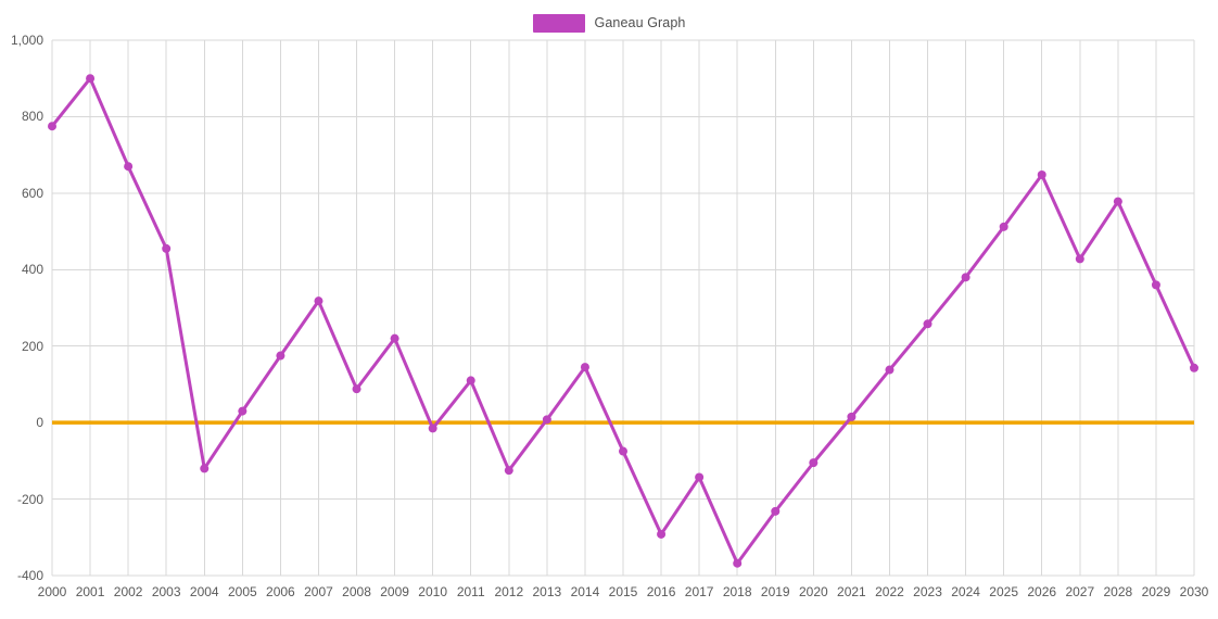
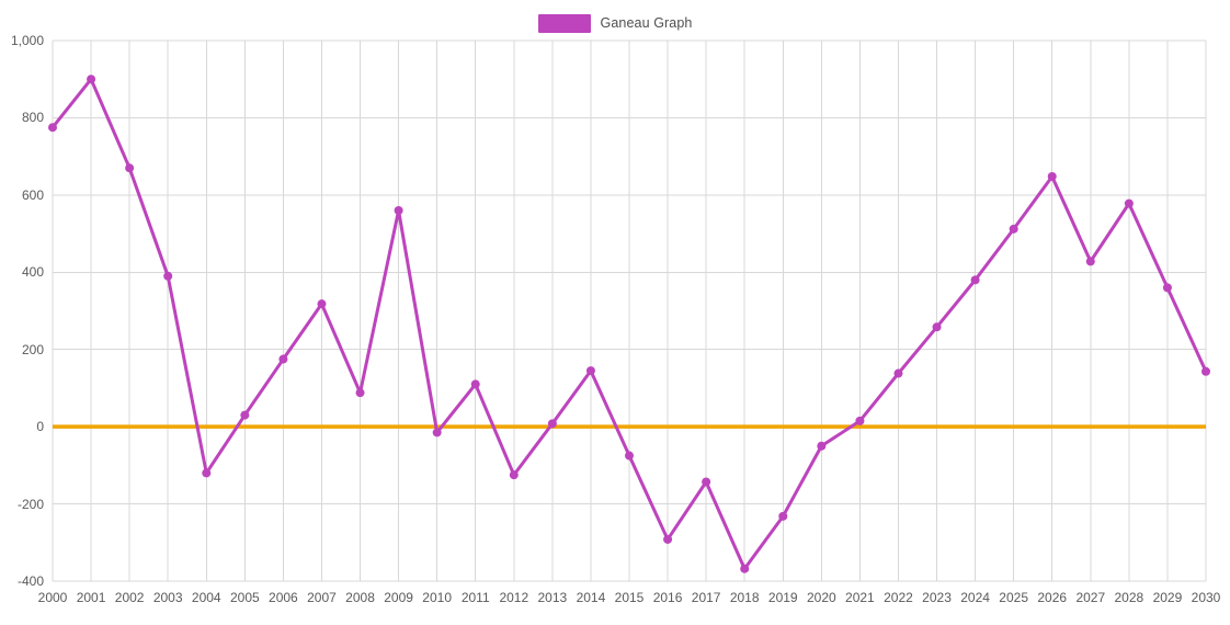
2003: 460 -> 390
2009: 220 -> 560
2020: -100 -> -50
